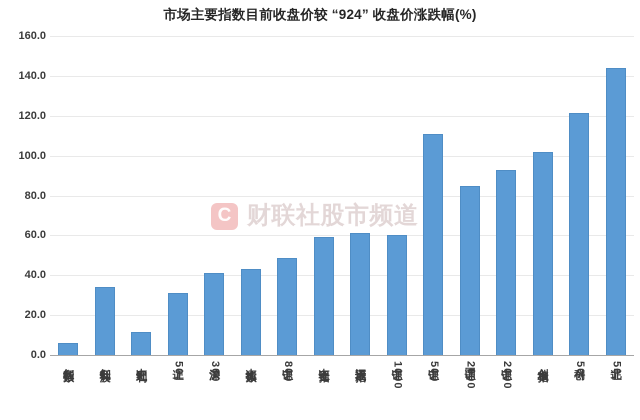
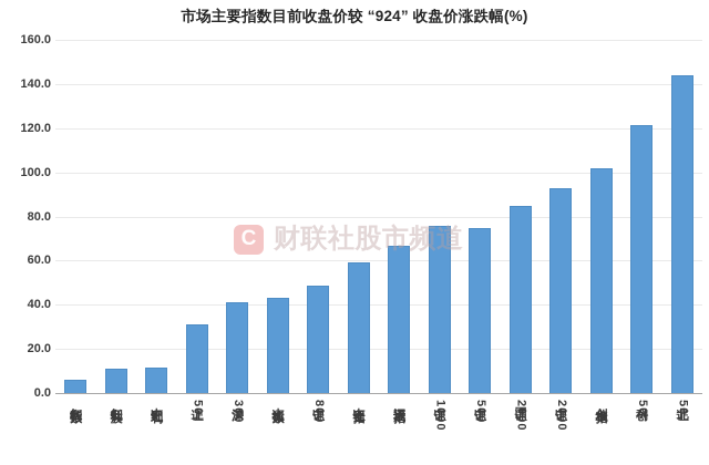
红利低波: 34 -> 11
深证成指: 61 -> 67
中证1000: 60 -> 76
中证500: 111 -> 75
